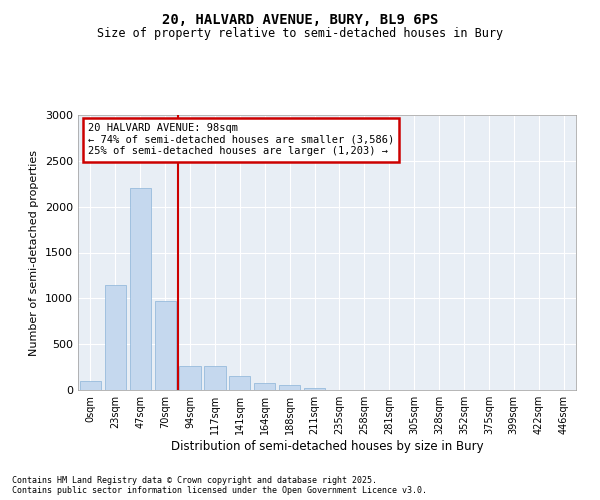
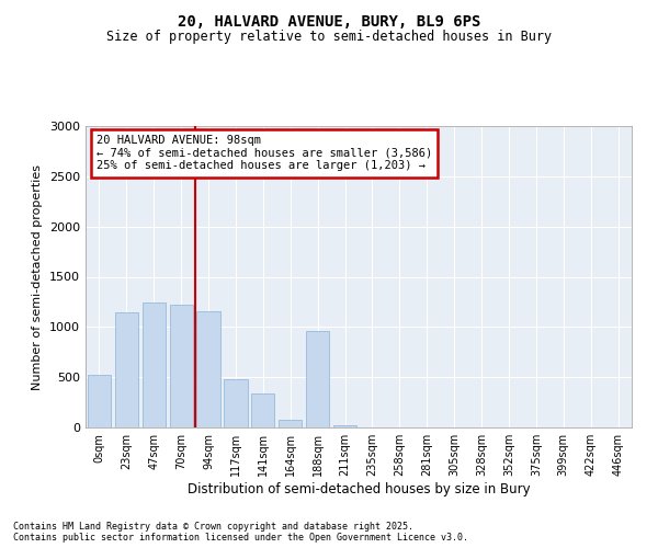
0sqm: 100 -> 520
47sqm: 2200 -> 1240
70sqm: 980 -> 1220
94sqm: 260 -> 1160
117sqm: 260 -> 480
141sqm: 160 -> 340
188sqm: 50 -> 960
